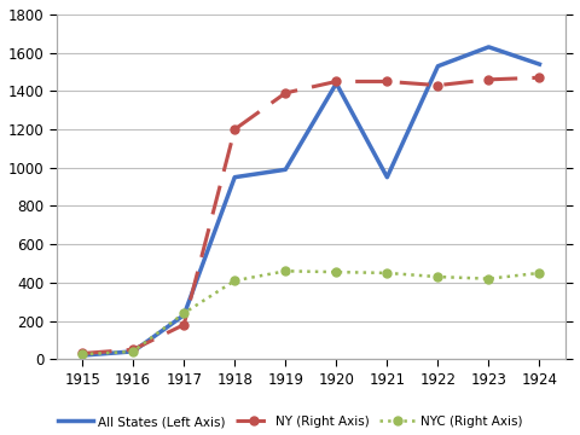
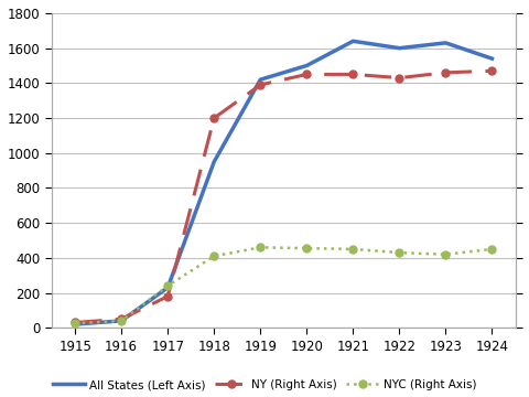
All States (Left Axis)/1919: 990 -> 1420
All States (Left Axis)/1920: 1440 -> 1500
All States (Left Axis)/1921: 950 -> 1640
All States (Left Axis)/1922: 1530 -> 1600
